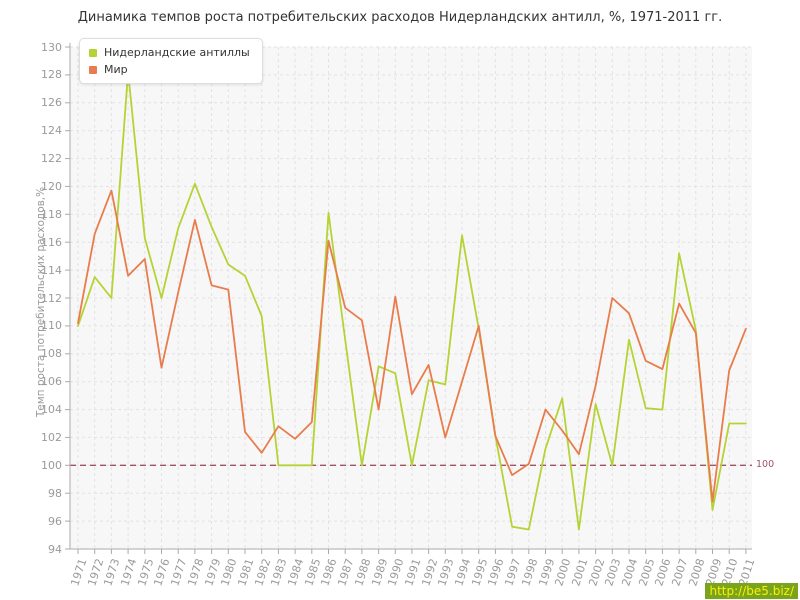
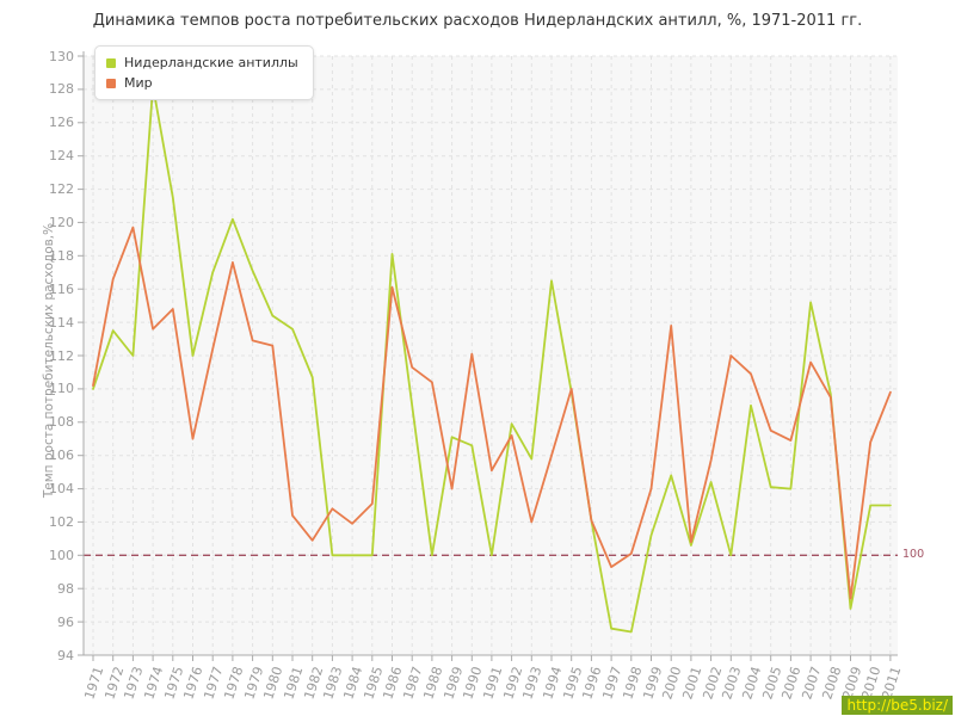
Нидерландские антиллы/1975: 116.3 -> 121.5
Нидерландские антиллы/1992: 106.1 -> 107.9
Мир/2000: 102.5 -> 113.8
Нидерландские антиллы/2001: 95.4 -> 100.6
